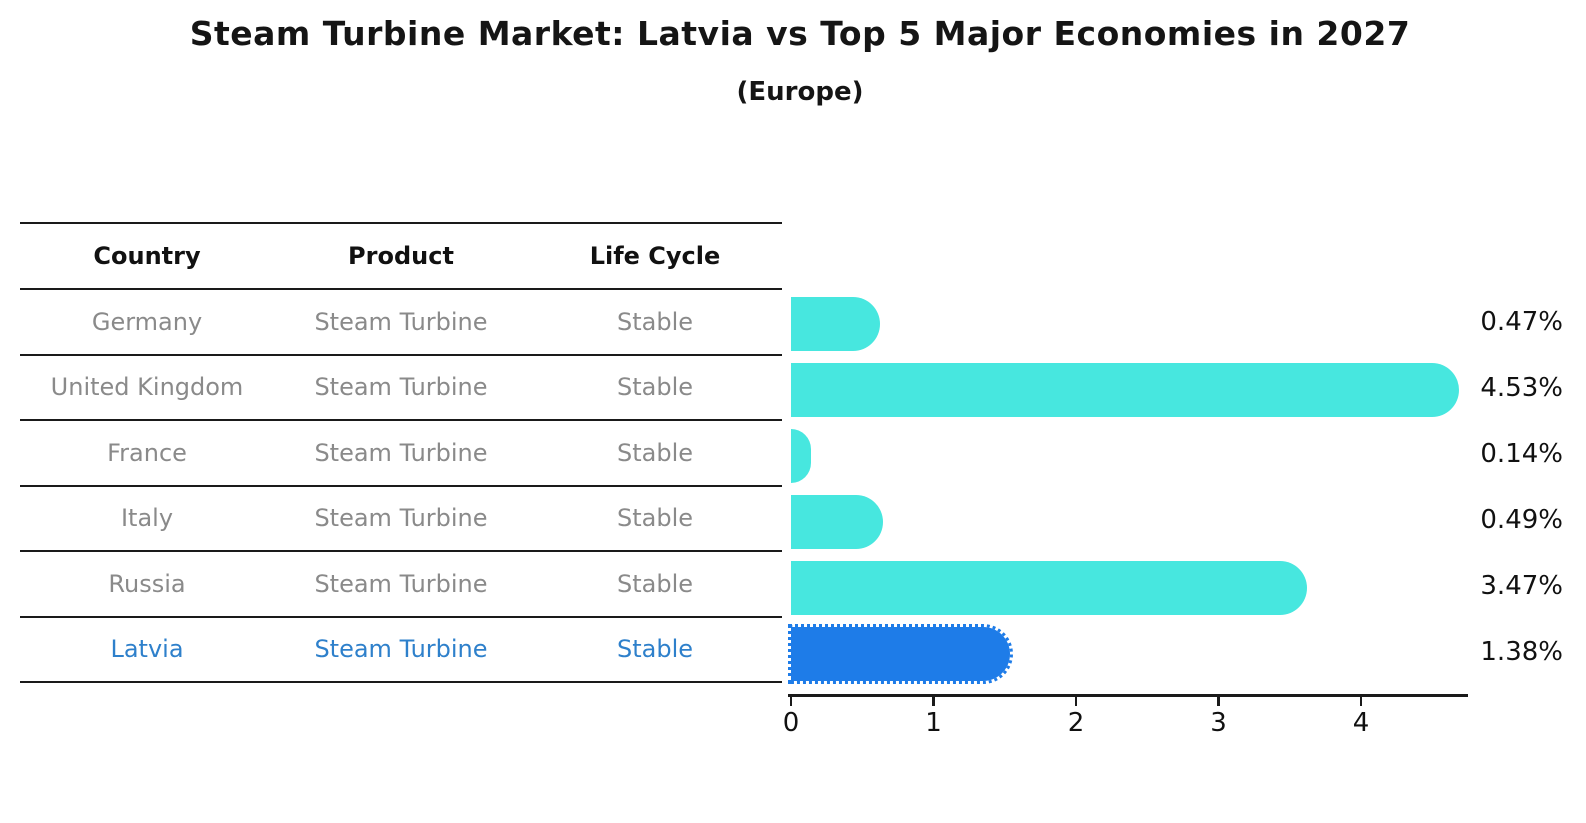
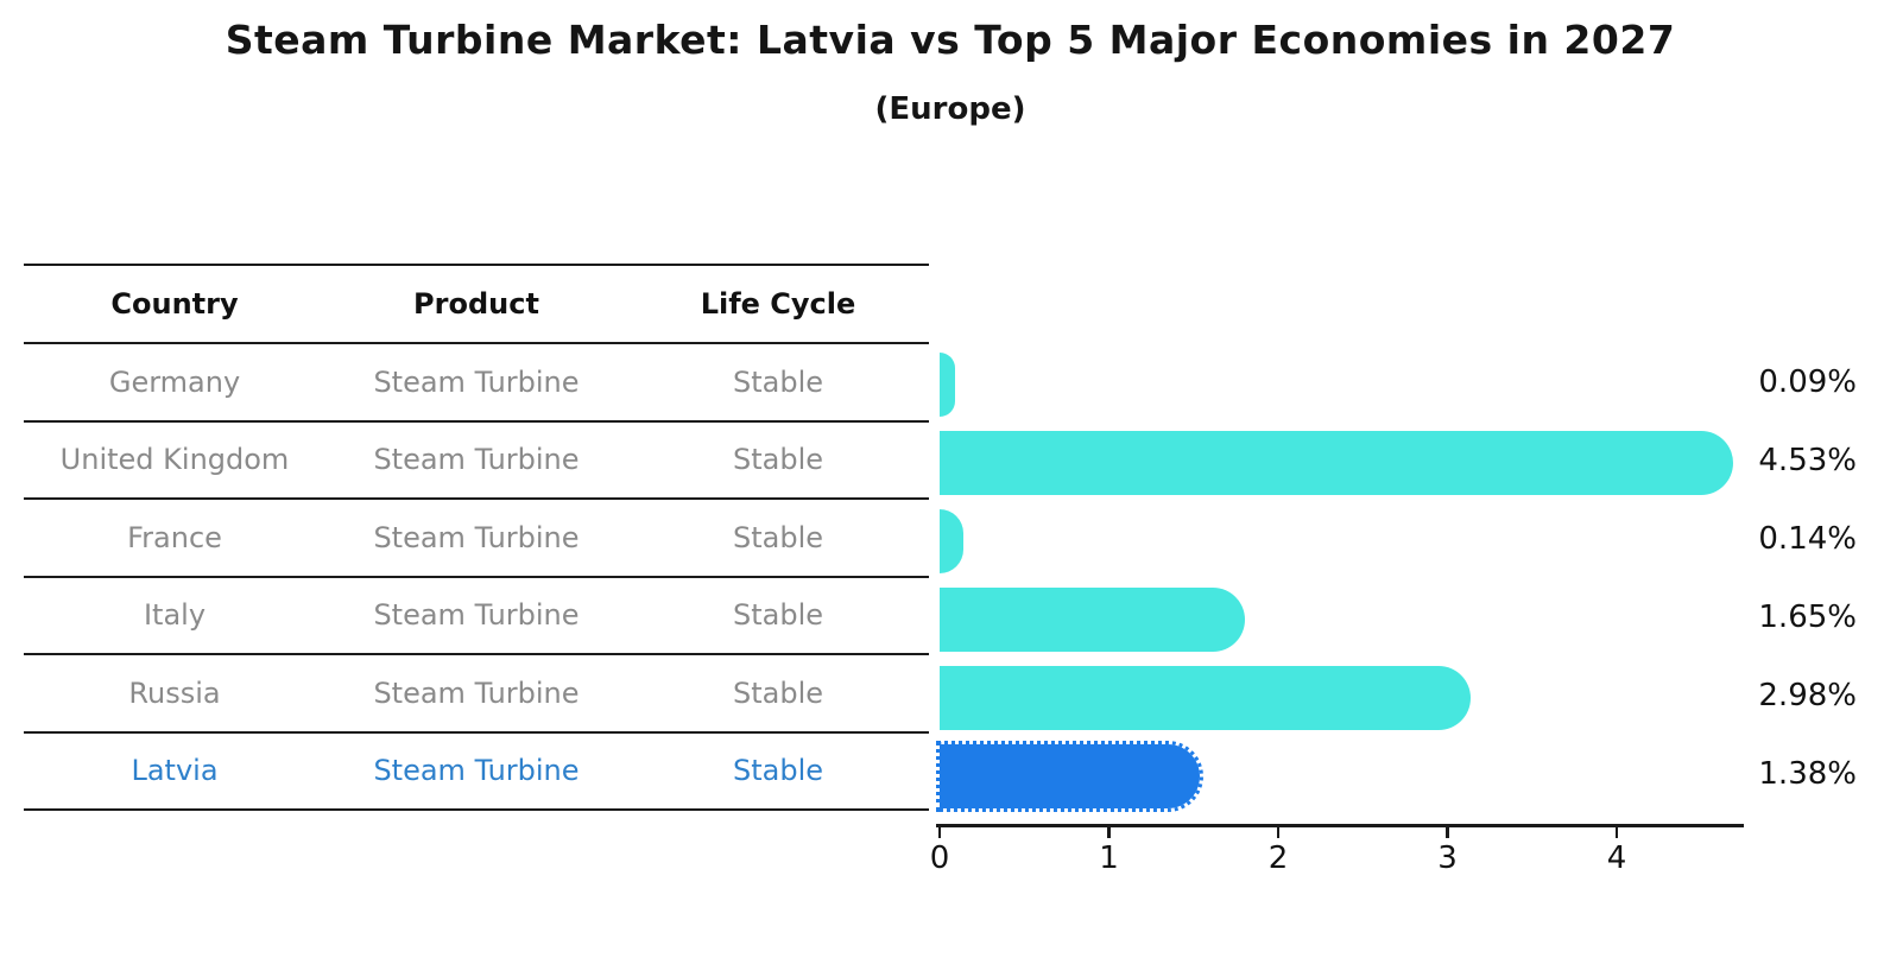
Germany: 0.47% -> 0.09%
Italy: 0.49% -> 1.65%
Russia: 3.47% -> 2.98%
